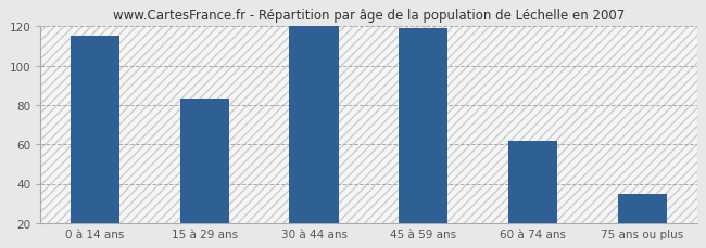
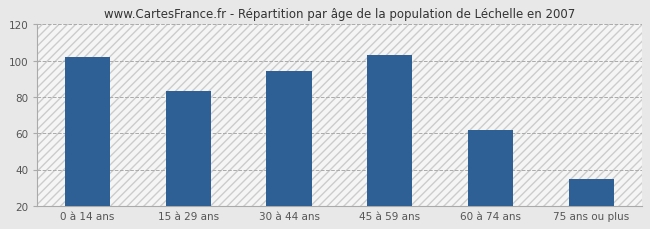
0 à 14 ans: 115 -> 102
30 à 44 ans: 120 -> 94
45 à 59 ans: 119 -> 103
